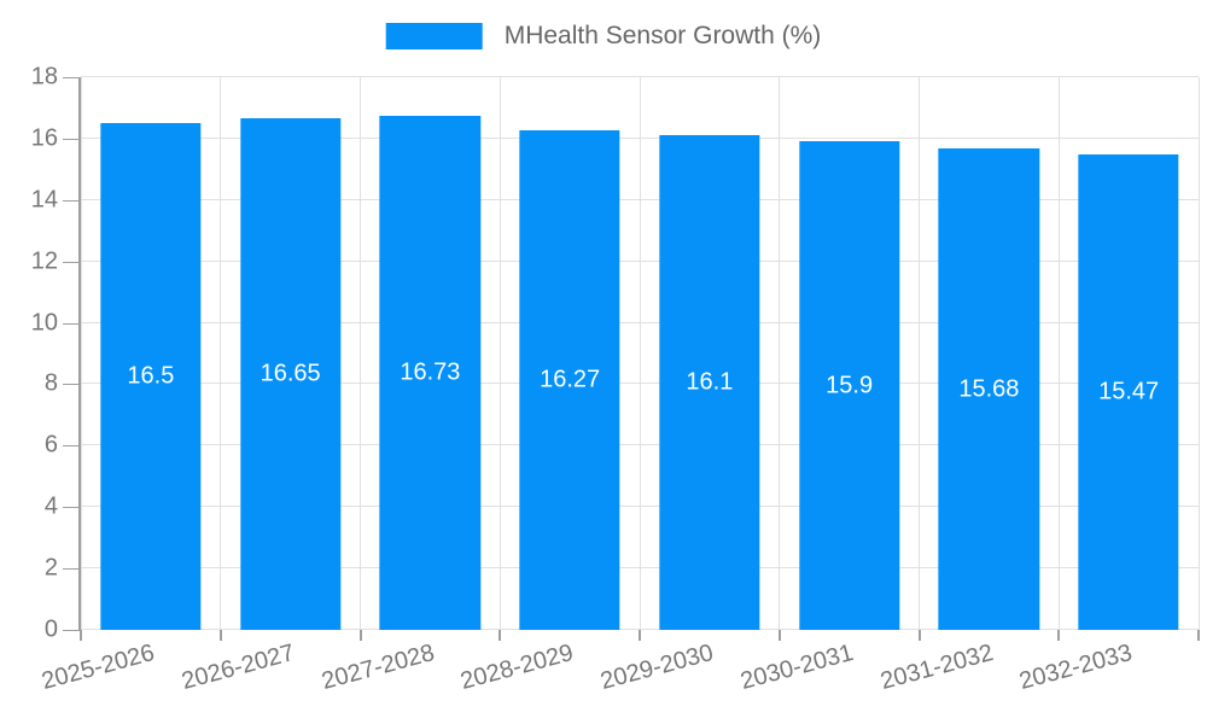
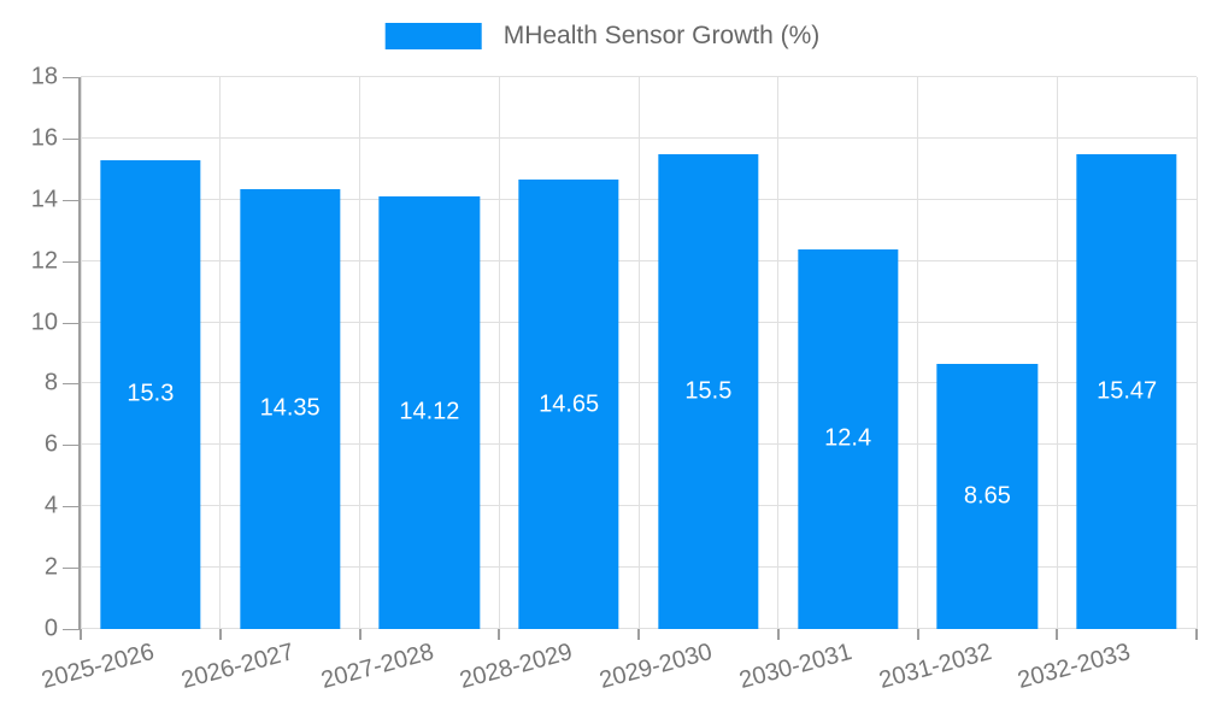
2025-2026: 16.5 -> 15.3
2026-2027: 16.65 -> 14.35
2027-2028: 16.73 -> 14.12
2028-2029: 16.27 -> 14.65
2029-2030: 16.1 -> 15.5
2030-2031: 15.9 -> 12.4
2031-2032: 15.68 -> 8.65
